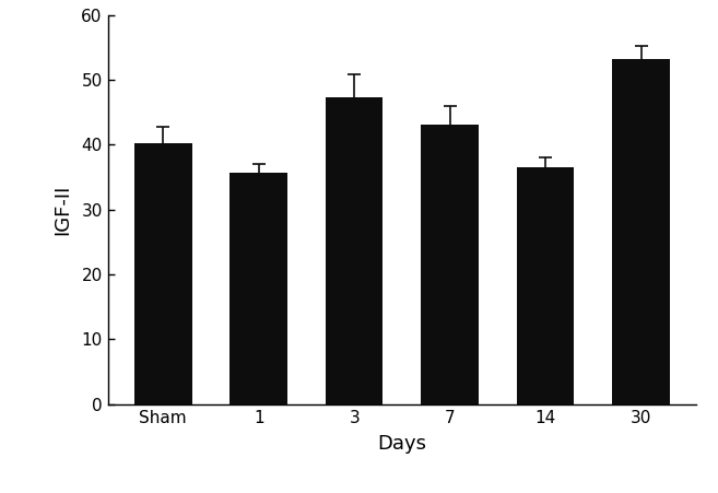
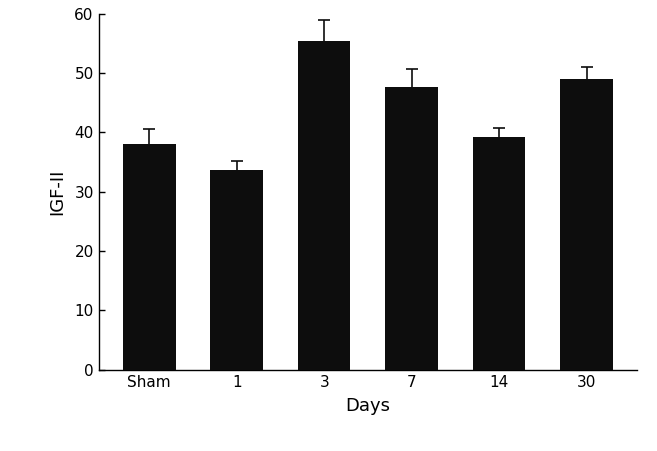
Sham: 40.3 -> 38.0
1: 35.6 -> 33.6
3: 47.3 -> 55.4
7: 43.0 -> 47.6
14: 36.5 -> 39.2
30: 53.2 -> 49.0
